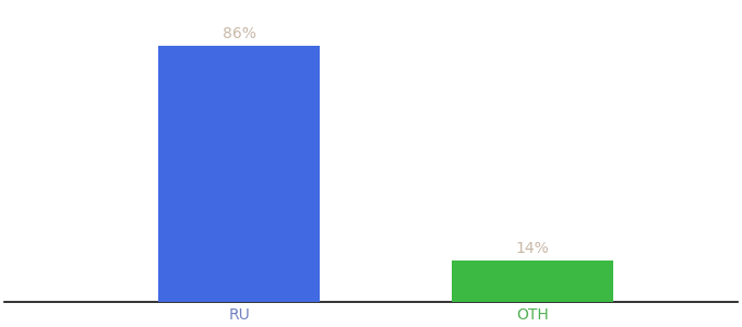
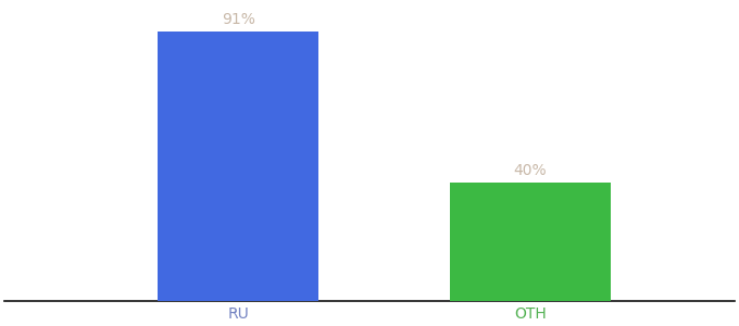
RU: 86% -> 91%
OTH: 14% -> 40%
